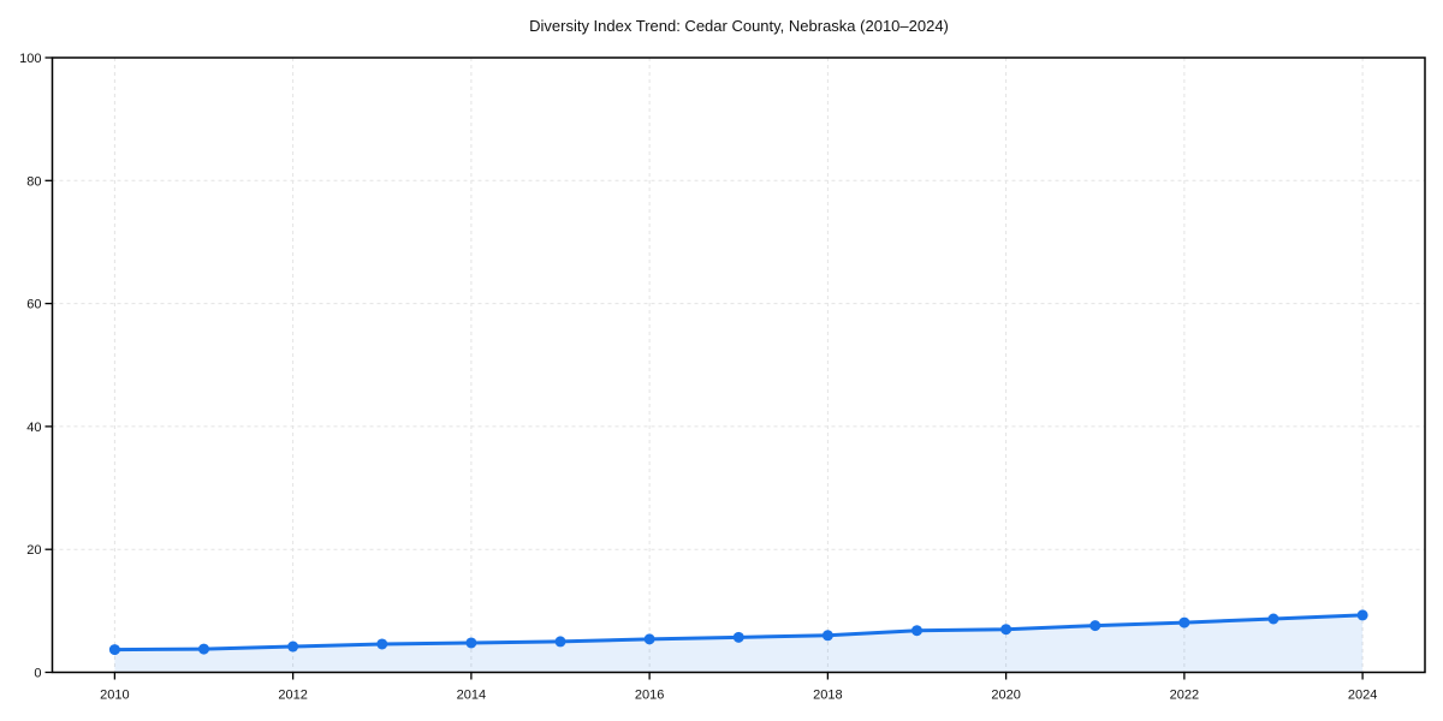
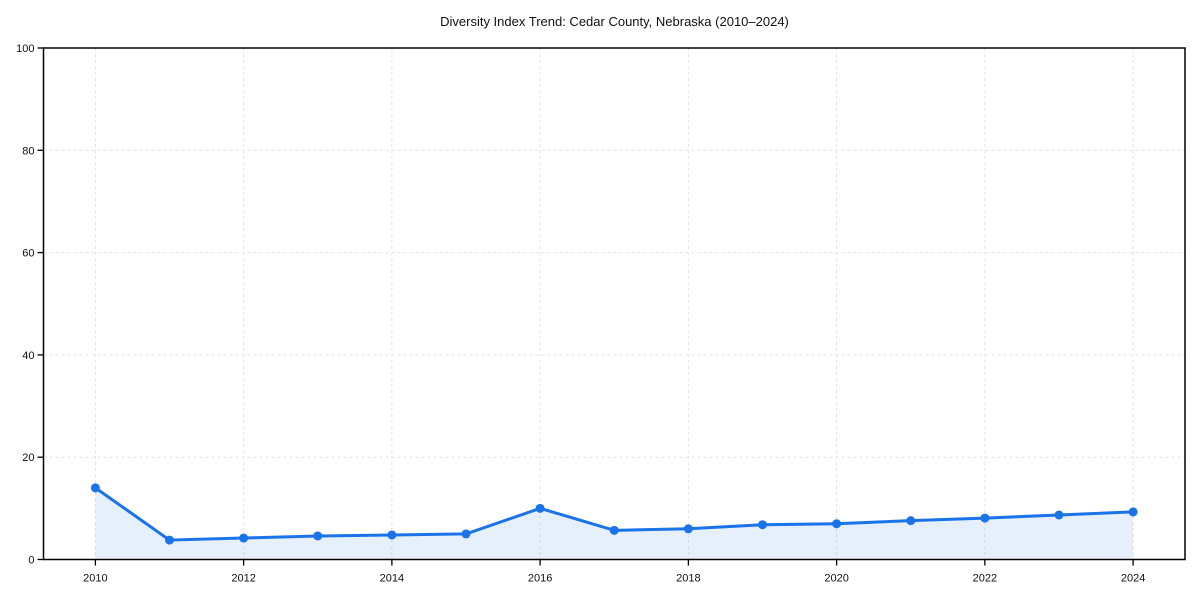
2010: 4 -> 14
2016: 5 -> 10
